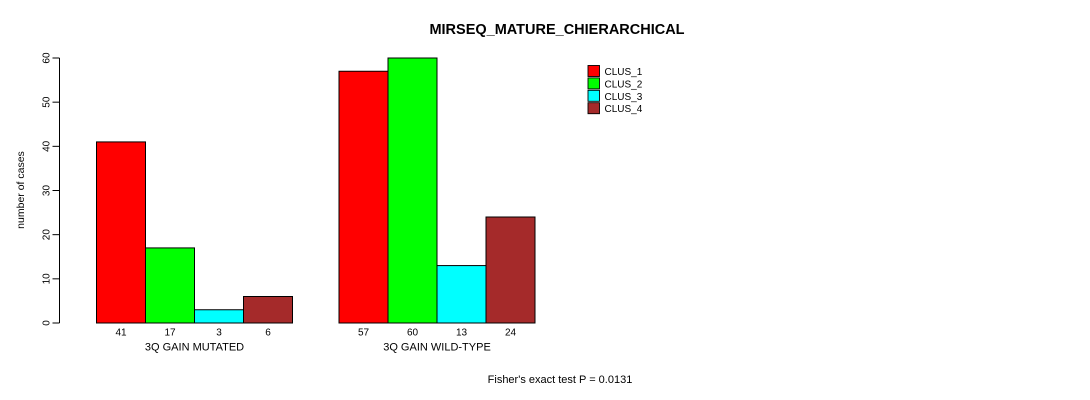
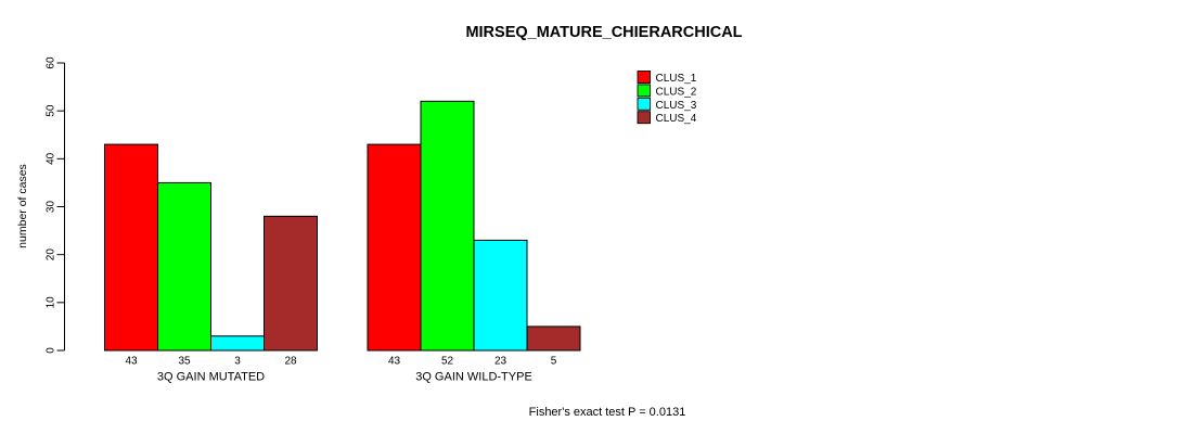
CLUS_1/3Q GAIN MUTATED: 41 -> 43
CLUS_2/3Q GAIN MUTATED: 17 -> 35
CLUS_4/3Q GAIN MUTATED: 6 -> 28
CLUS_1/3Q GAIN WILD-TYPE: 57 -> 43
CLUS_2/3Q GAIN WILD-TYPE: 60 -> 52
CLUS_3/3Q GAIN WILD-TYPE: 13 -> 23
CLUS_4/3Q GAIN WILD-TYPE: 24 -> 5
